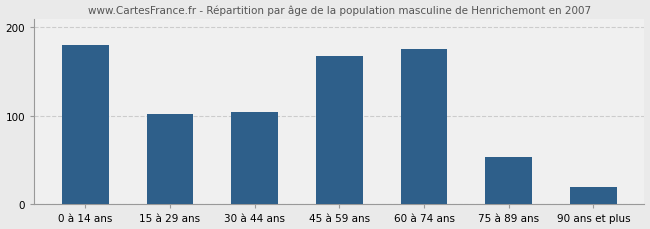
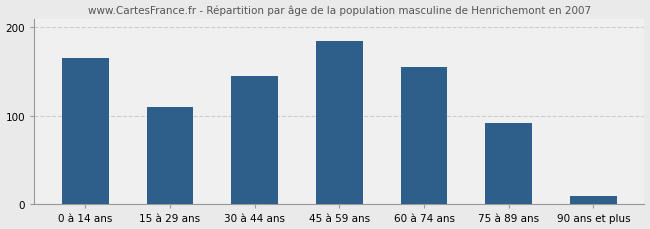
0 à 14 ans: 180 -> 165
15 à 29 ans: 102 -> 110
30 à 44 ans: 104 -> 145
45 à 59 ans: 168 -> 185
60 à 74 ans: 176 -> 155
75 à 89 ans: 54 -> 92
90 ans et plus: 20 -> 10
